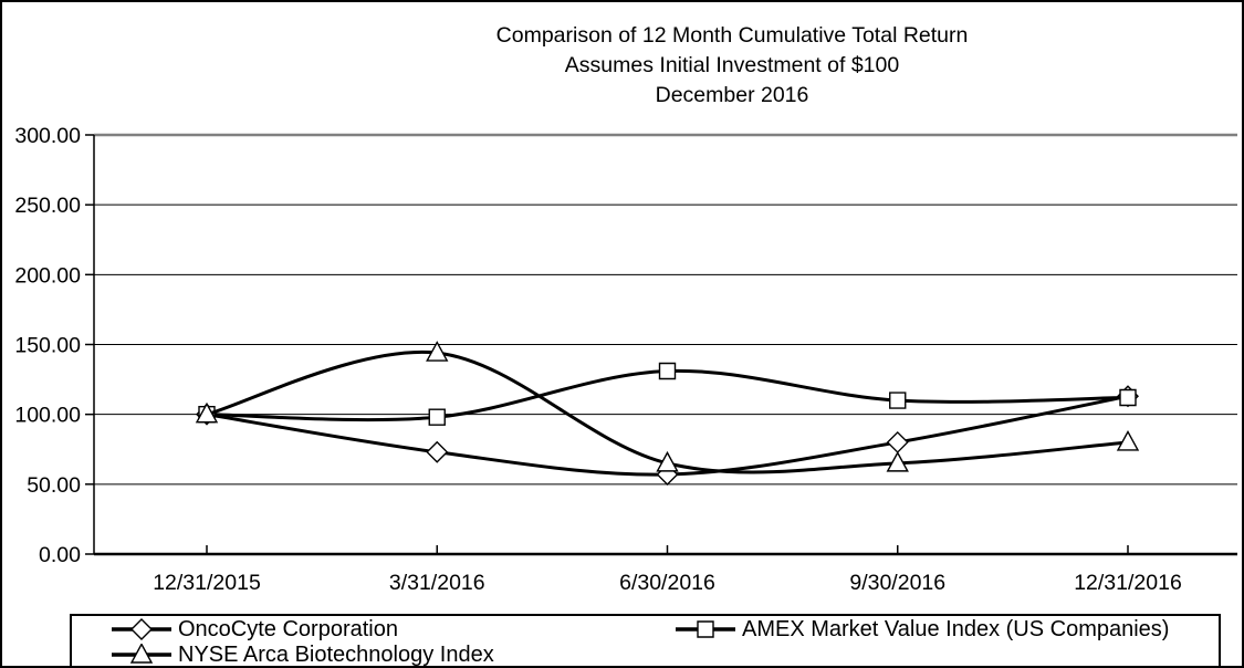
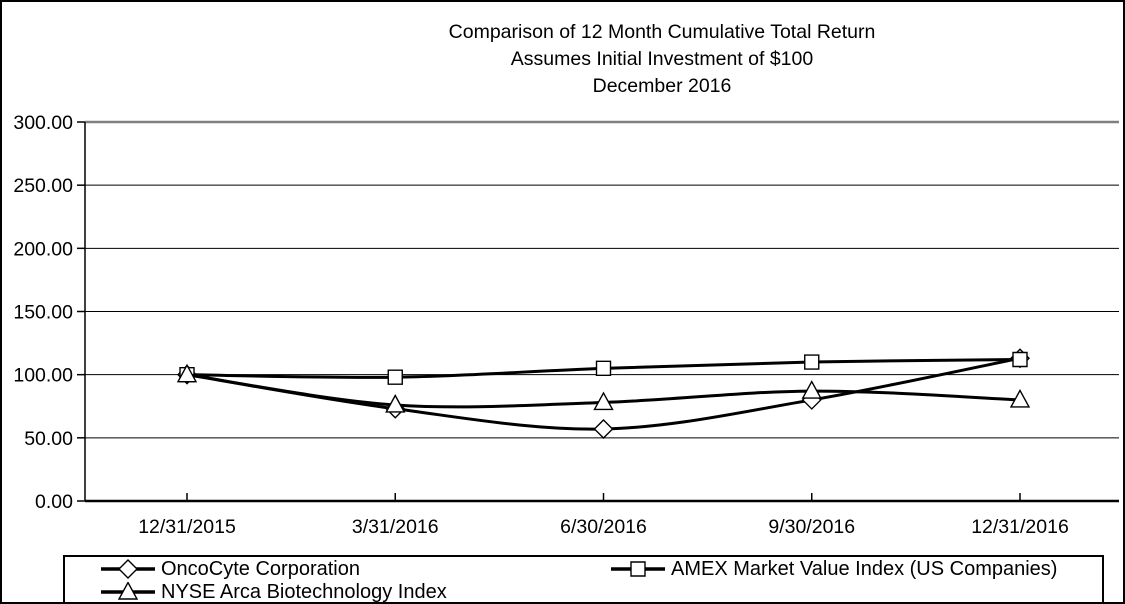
NYSE Arca Biotechnology Index/3/31/2016: 144 -> 76
AMEX Market Value Index (US Companies)/6/30/2016: 131 -> 105
NYSE Arca Biotechnology Index/6/30/2016: 65 -> 78
NYSE Arca Biotechnology Index/9/30/2016: 65 -> 87
